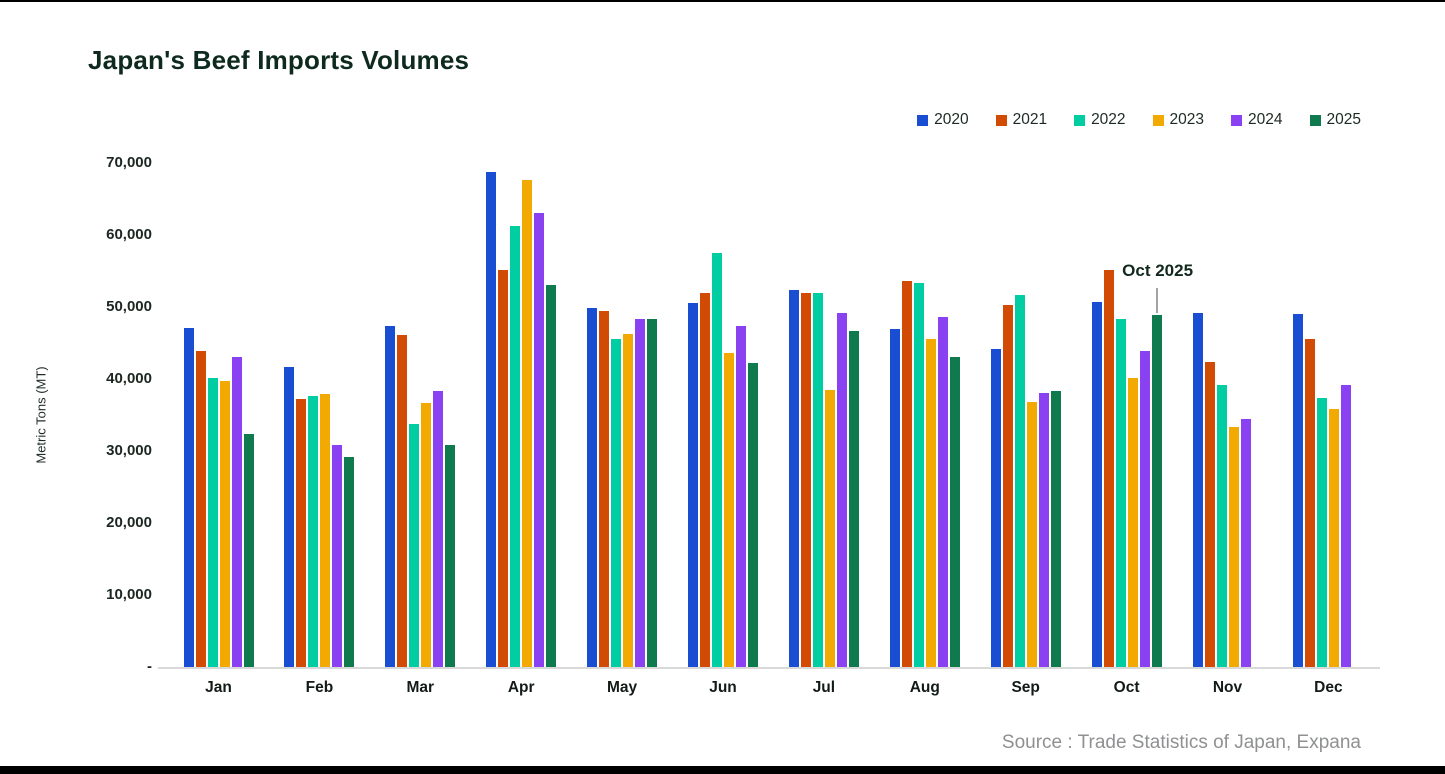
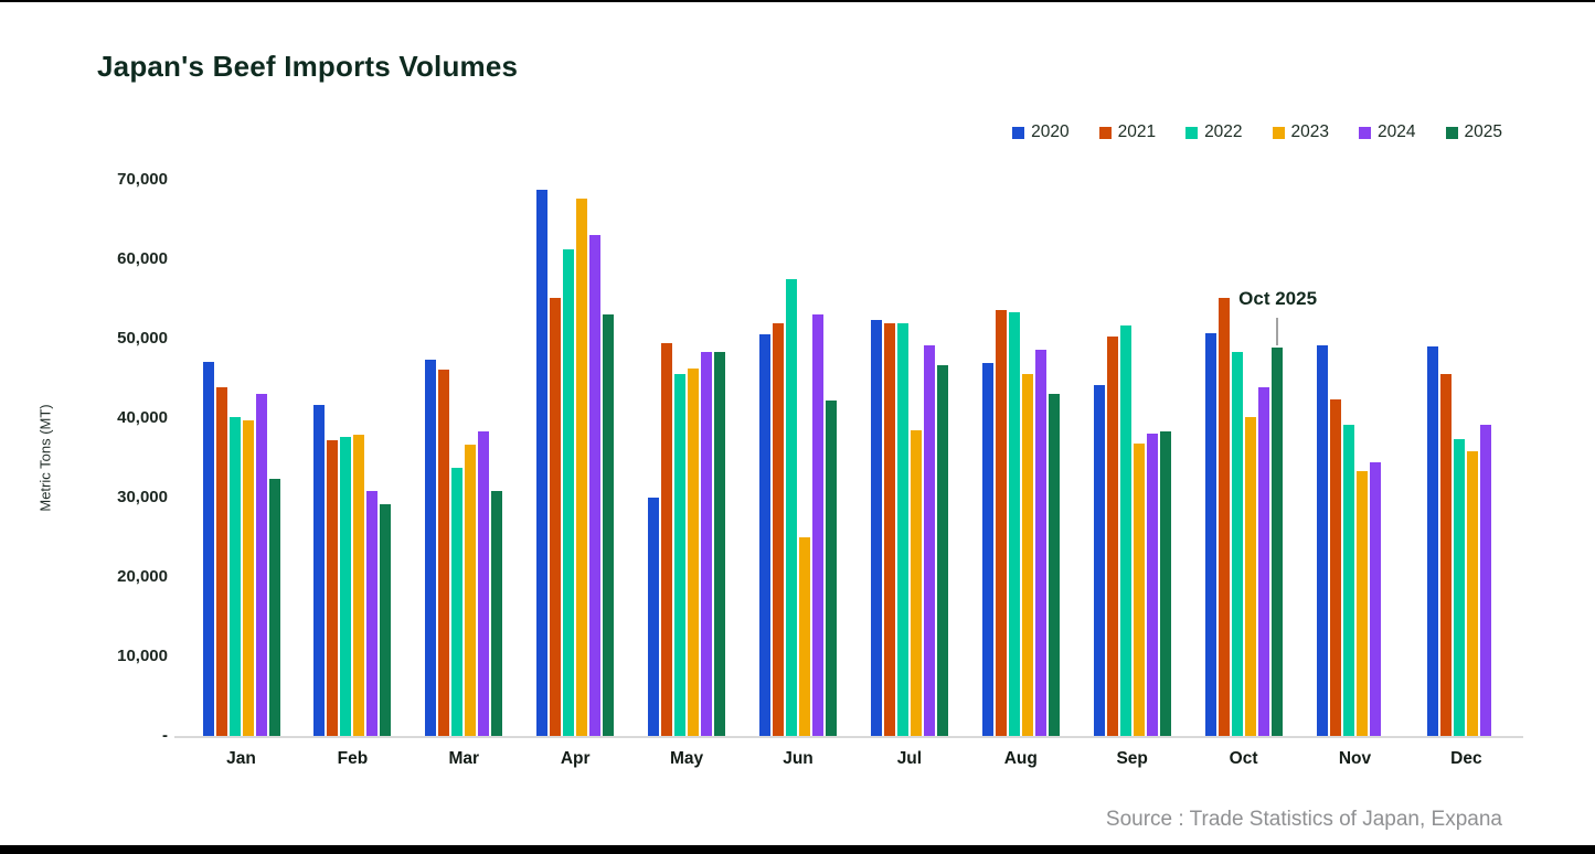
2020/May: 50000 -> 30000
2023/Jun: 44000 -> 25000
2024/Jun: 47000 -> 53000
